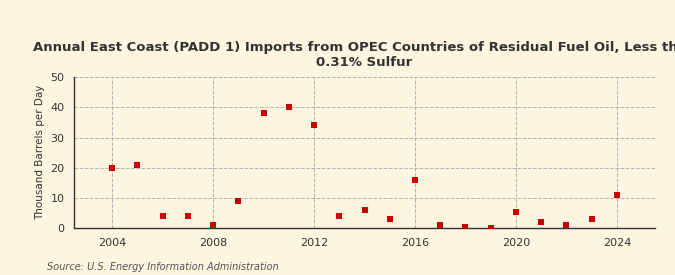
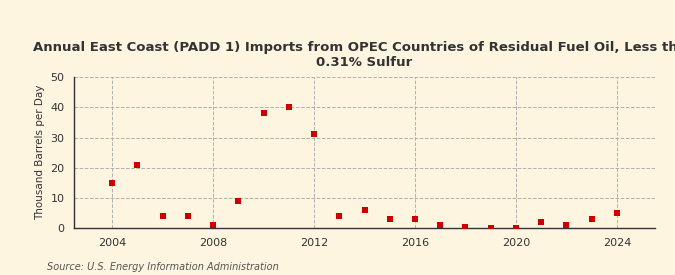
2004: 20.0 -> 15.0
2012: 34.0 -> 31.0
2016: 16.0 -> 3.0
2020: 5.5 -> 0.2
2024: 11.0 -> 5.0
